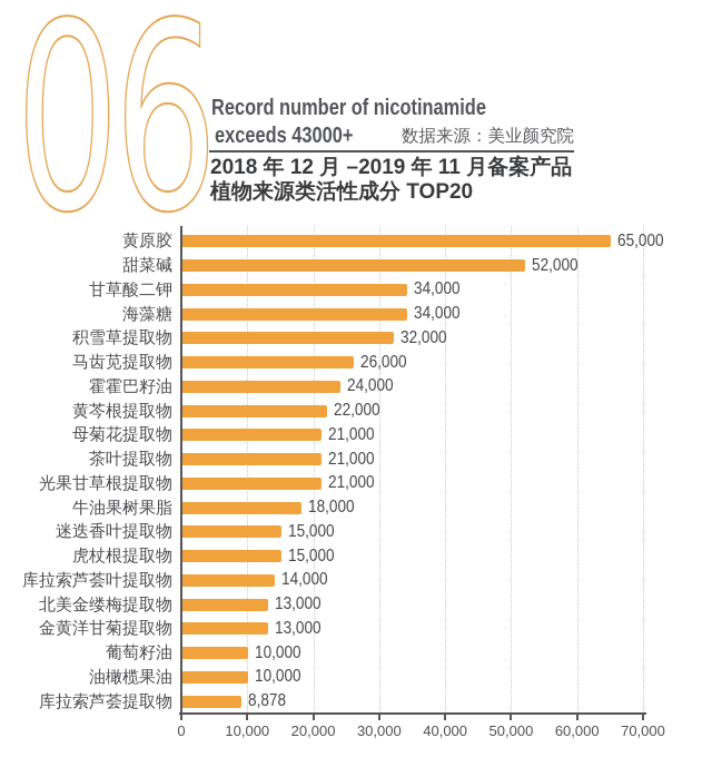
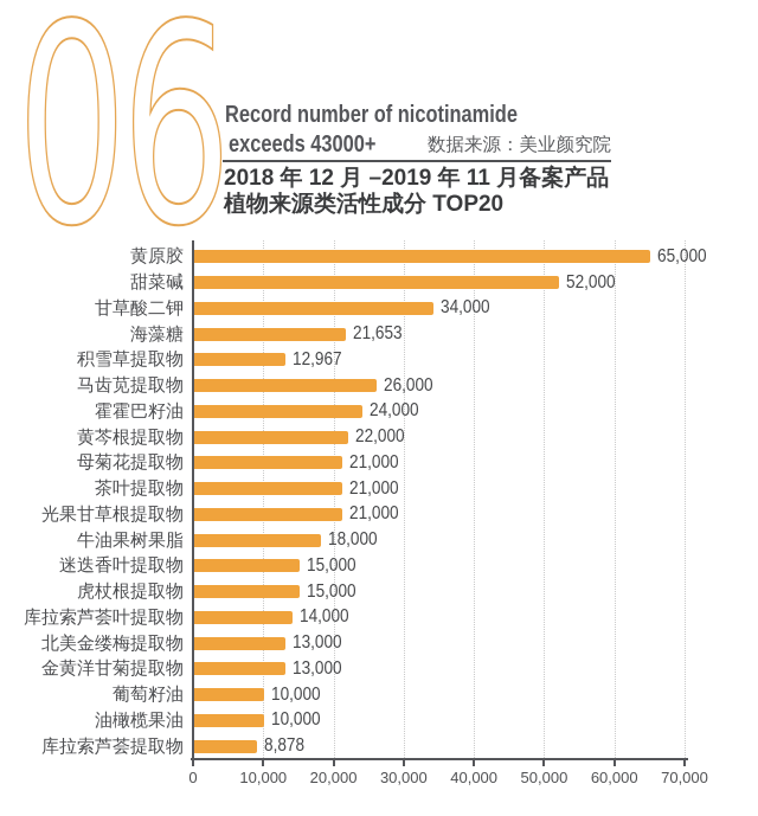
海藻糖: 34,000 -> 21,653
积雪草提取物: 32,000 -> 12,967
